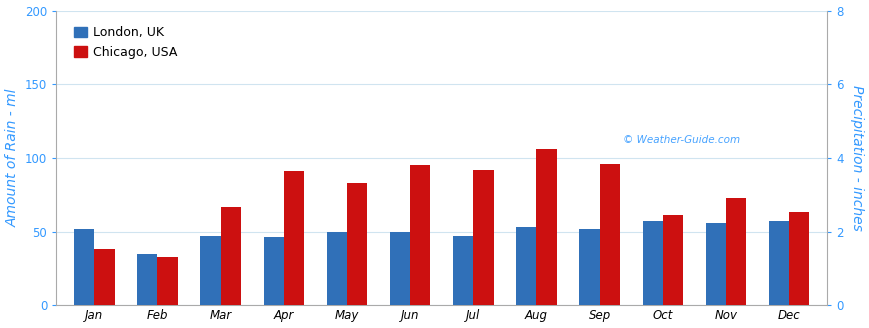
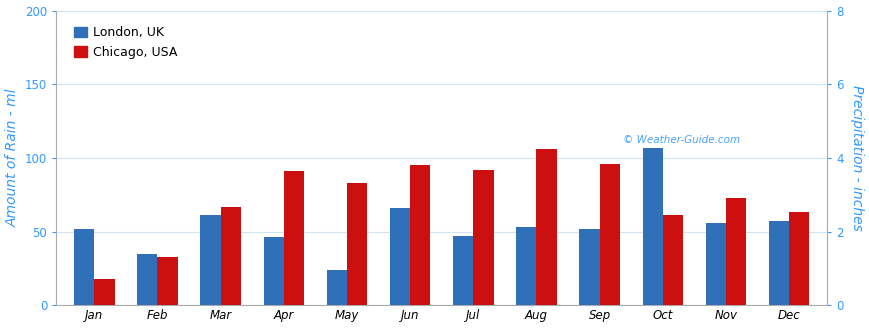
Chicago, USA/Jan: 38 -> 18
London, UK/Mar: 47 -> 61
London, UK/May: 50 -> 24
London, UK/Jun: 50 -> 66
London, UK/Oct: 57 -> 107
